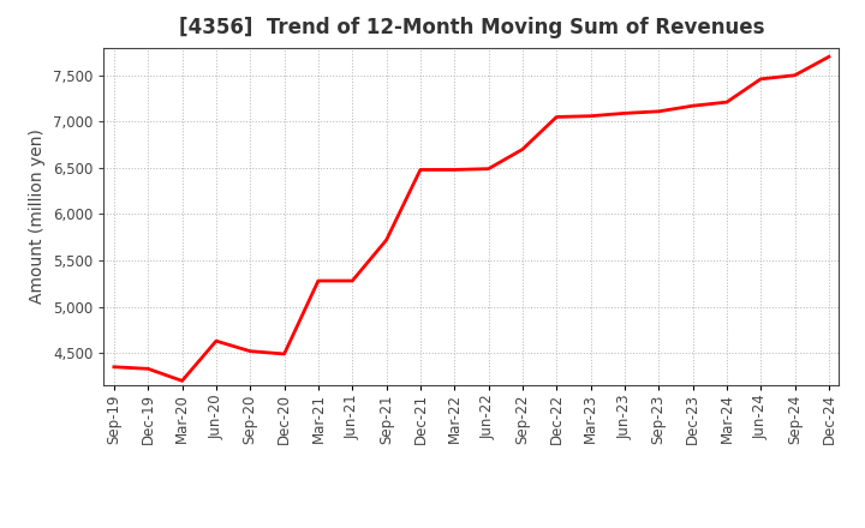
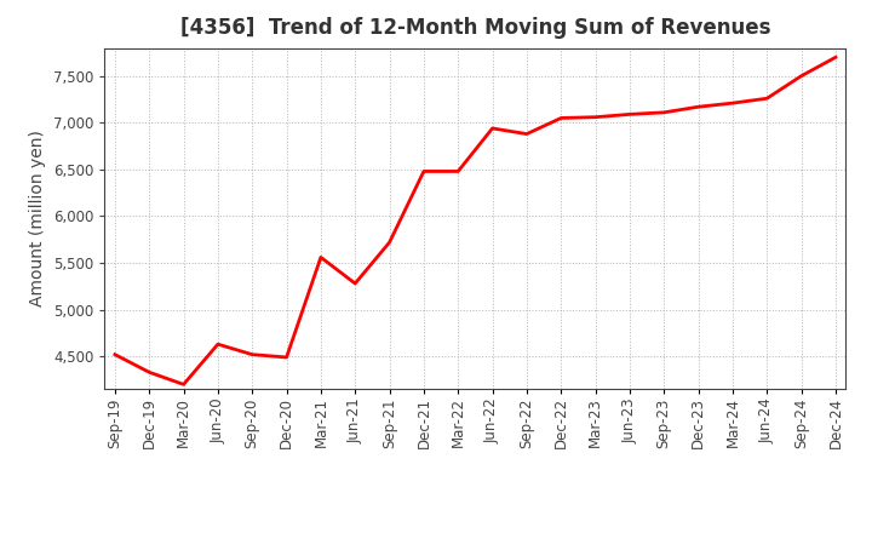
Sep-19: 4,350 -> 4,520
Mar-21: 5,280 -> 5,560
Jun-22: 6,490 -> 6,940
Sep-22: 6,700 -> 6,880
Jun-24: 7,460 -> 7,260
